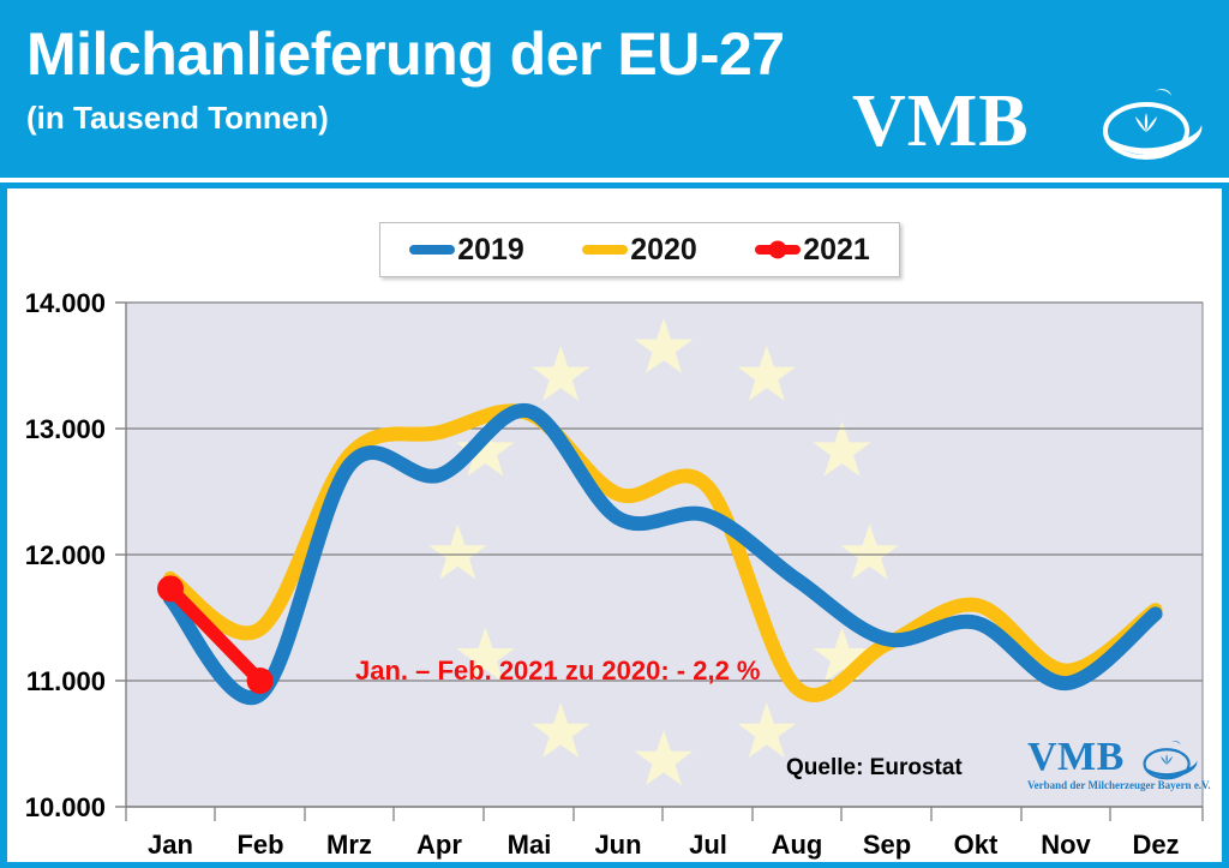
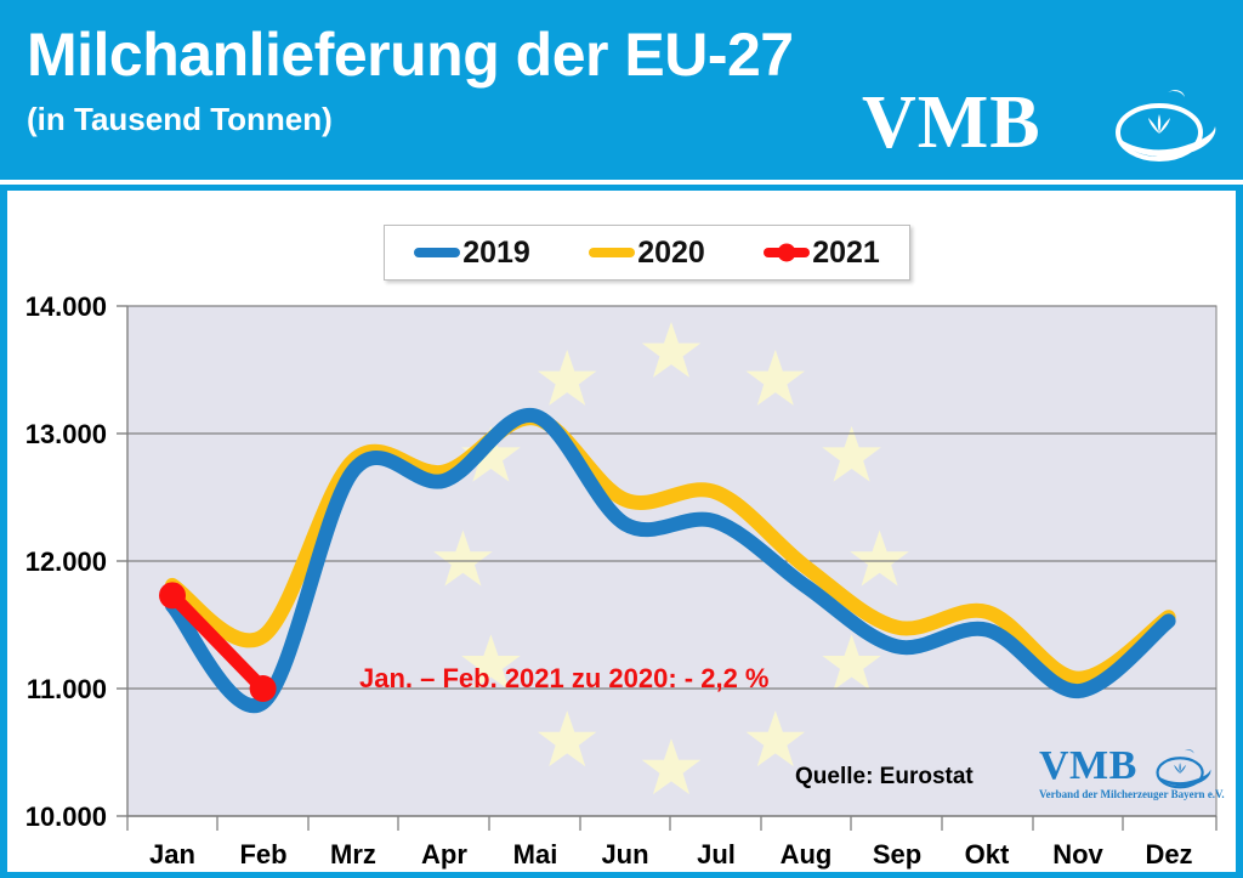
2020/Apr: 12970 -> 12700
2020/Aug: 10940 -> 11950
2020/Sep: 11290 -> 11480
